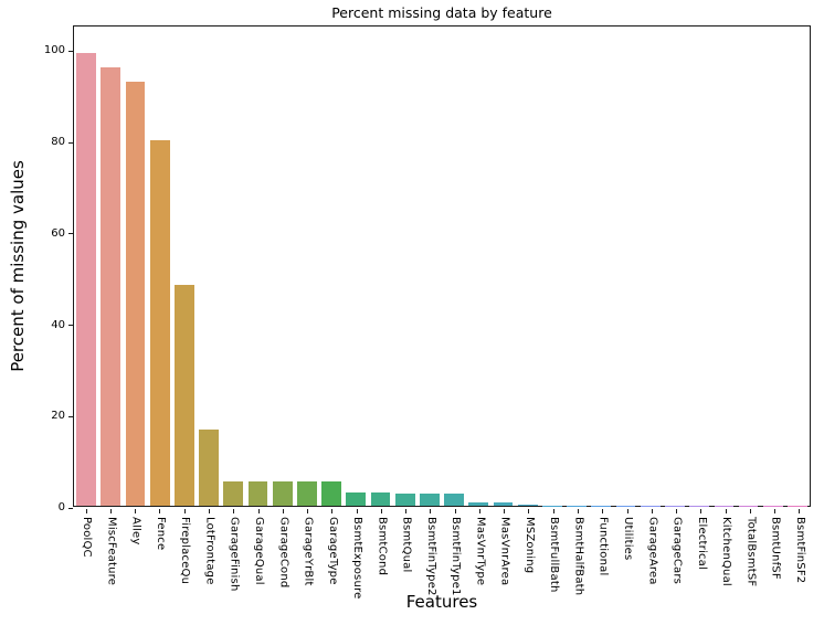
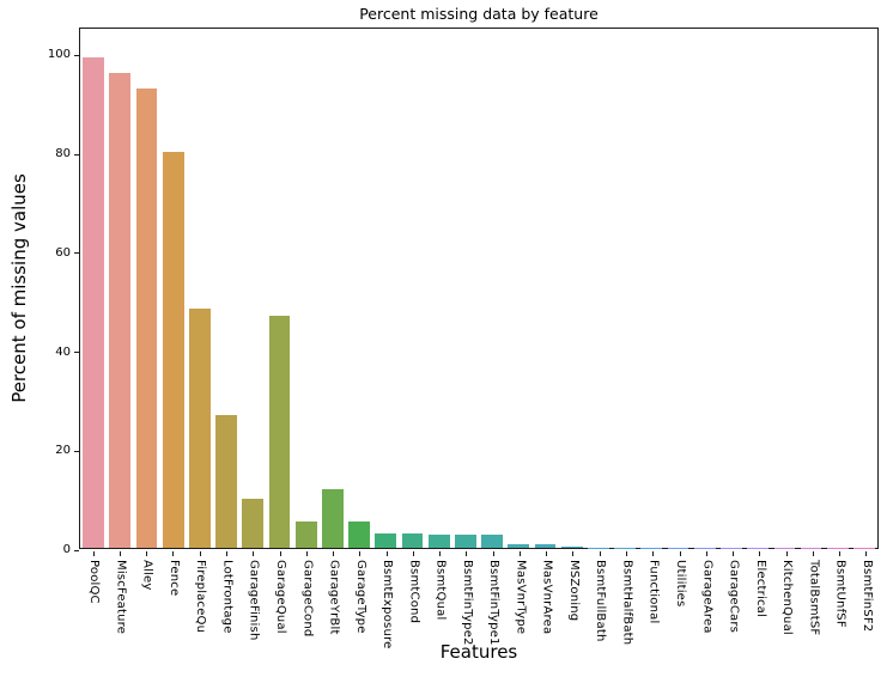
LotFrontage: 17 -> 27
GarageFinish: 5 -> 10
GarageQual: 5 -> 47
GarageYrBlt: 5 -> 12
